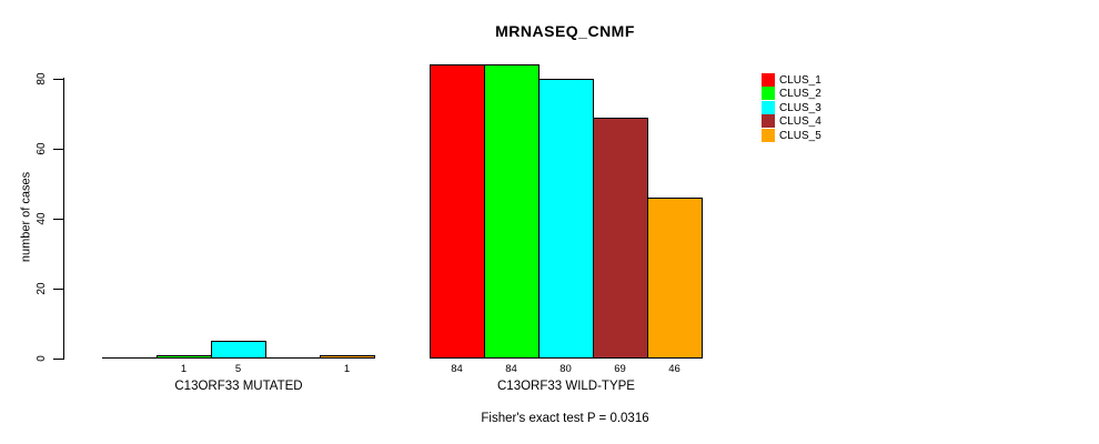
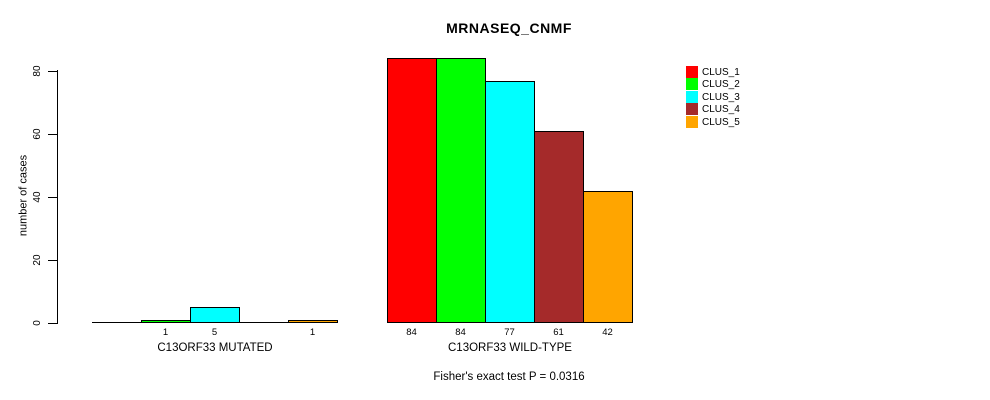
CLUS_3/C13ORF33 WILD-TYPE: 80 -> 77
CLUS_4/C13ORF33 WILD-TYPE: 69 -> 61
CLUS_5/C13ORF33 WILD-TYPE: 46 -> 42
